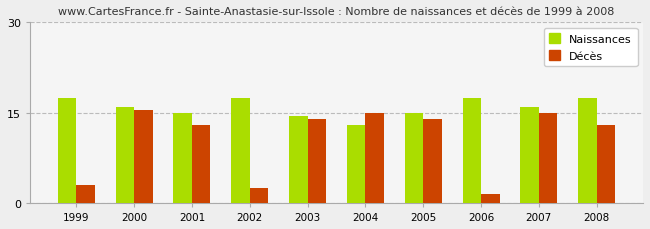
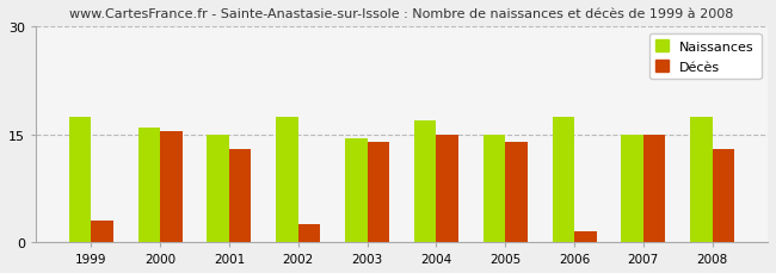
Naissances/2004: 13.0 -> 17.0
Naissances/2007: 16.0 -> 15.0
